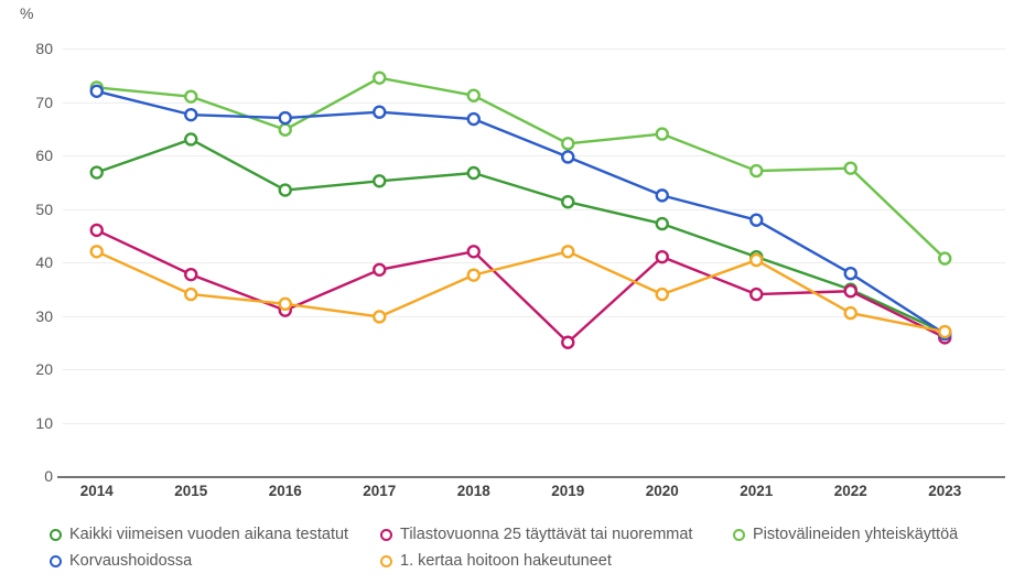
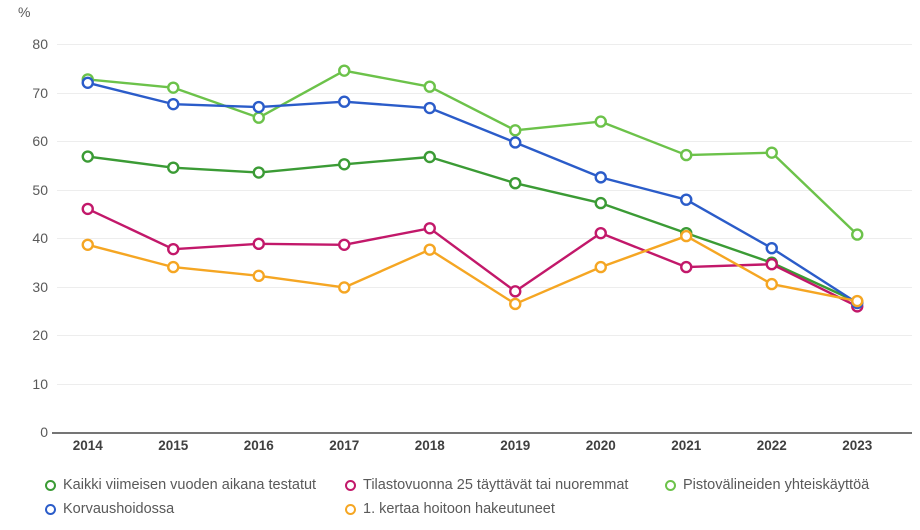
1. kertaa hoitoon hakeutuneet/2014: 42 -> 39
Kaikki viimeisen vuoden aikana testatut/2015: 63 -> 54
Tilastovuonna 25 täyttävät tai nuoremmat/2016: 31 -> 39
Tilastovuonna 25 täyttävät tai nuoremmat/2019: 25 -> 29
1. kertaa hoitoon hakeutuneet/2019: 42 -> 26
